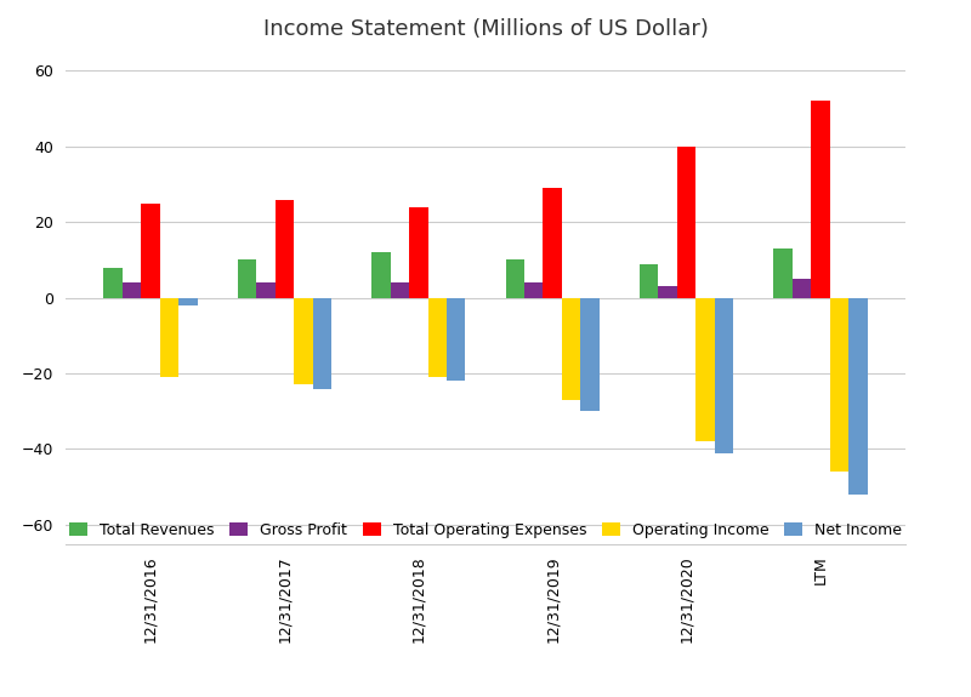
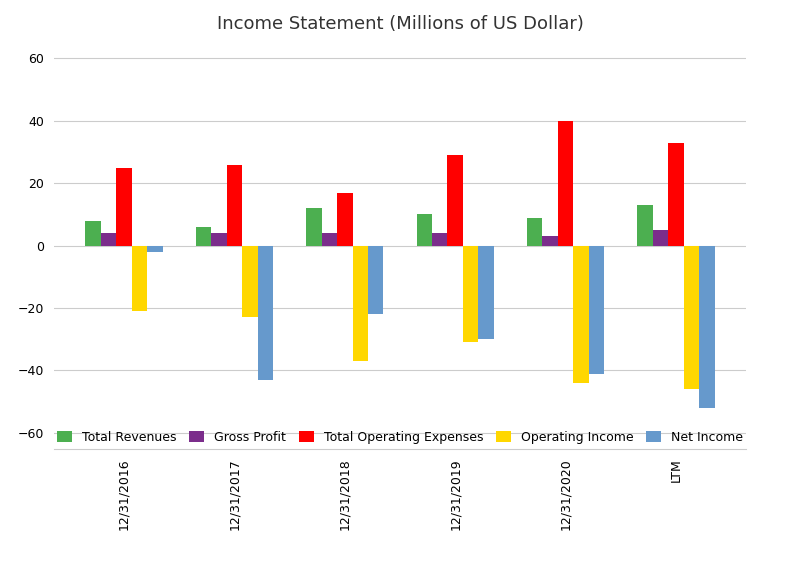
Total Revenues/12/31/2017: 10 -> 6
Net Income/12/31/2017: -24 -> -43
Total Operating Expenses/12/31/2018: 24 -> 17
Operating Income/12/31/2018: -21 -> -37
Operating Income/12/31/2019: -27 -> -31
Operating Income/12/31/2020: -38 -> -44
Total Operating Expenses/LTM: 52 -> 33
